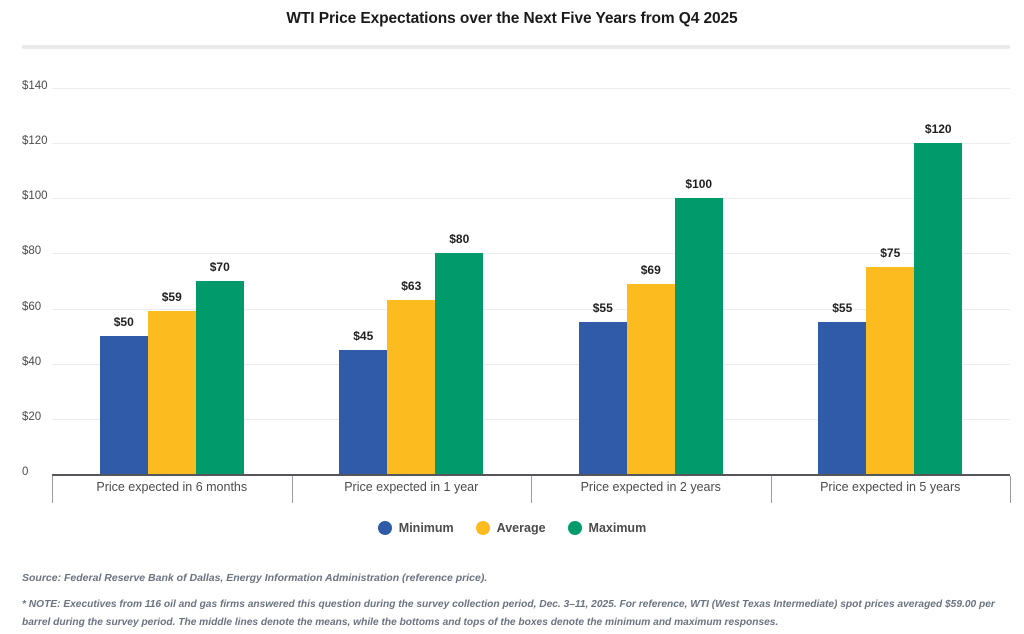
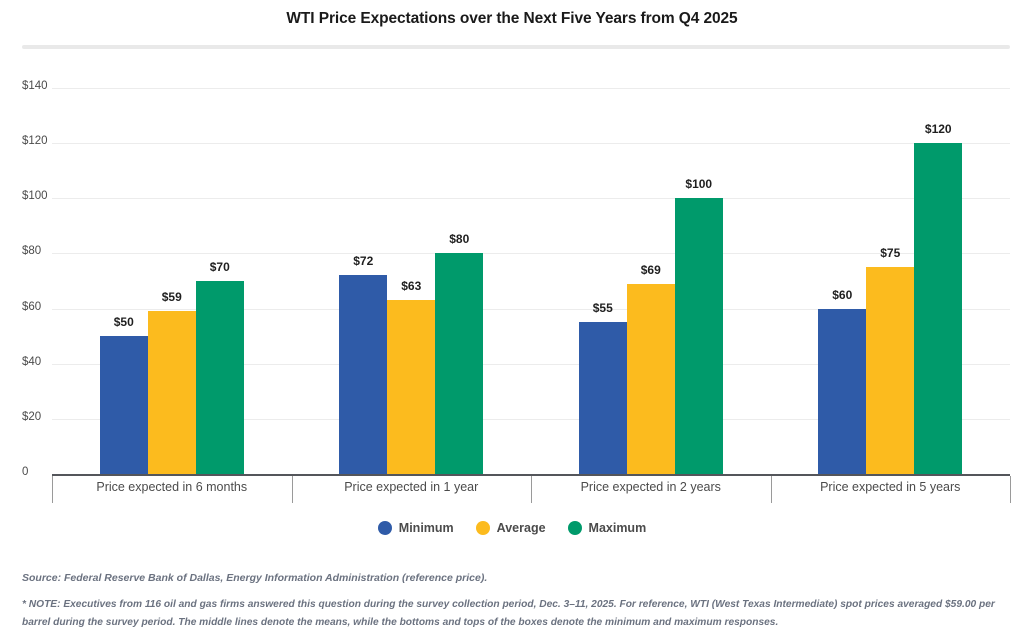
Minimum/Price expected in 1 year: $45 -> $72
Minimum/Price expected in 5 years: $55 -> $60
